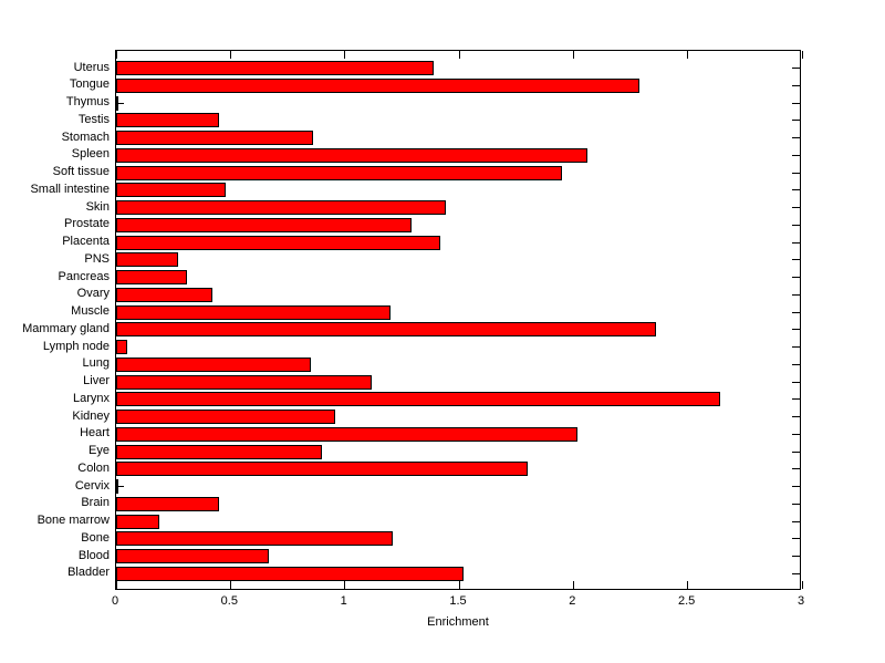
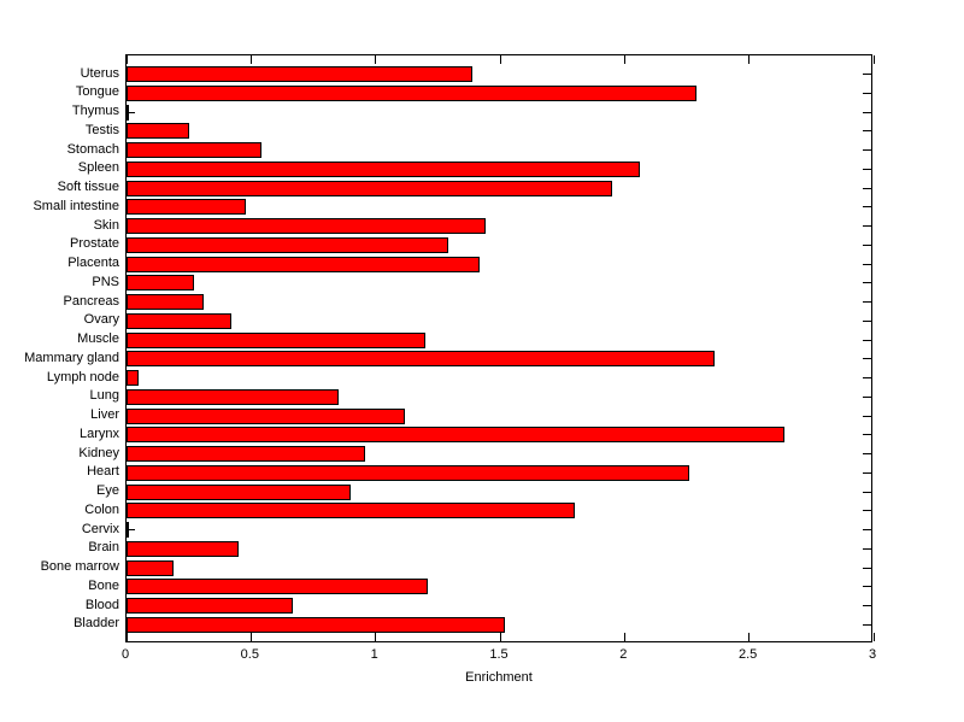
Testis: 0.45 -> 0.25
Stomach: 0.86 -> 0.54
Heart: 2.02 -> 2.26
